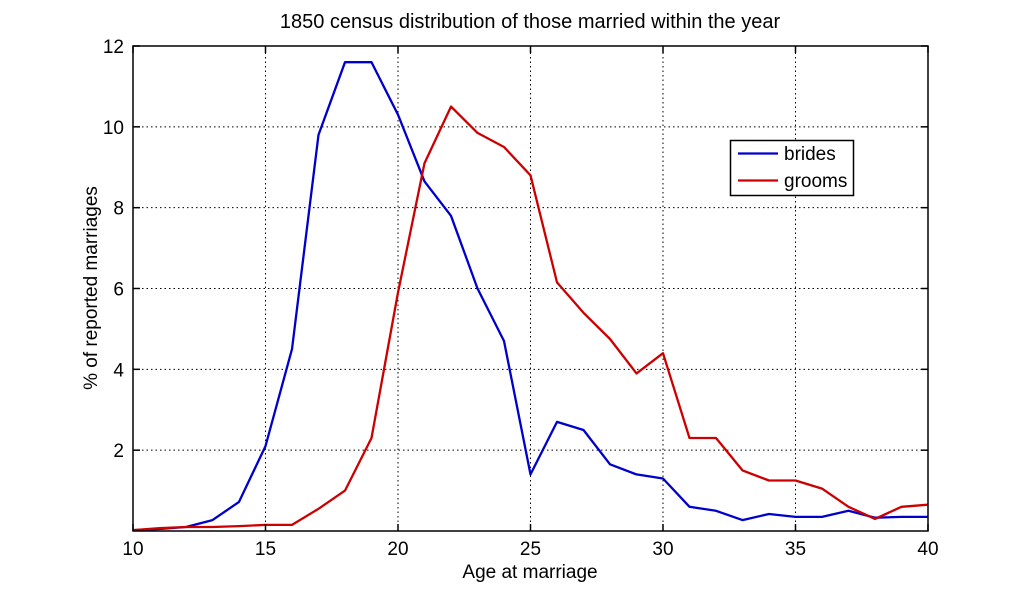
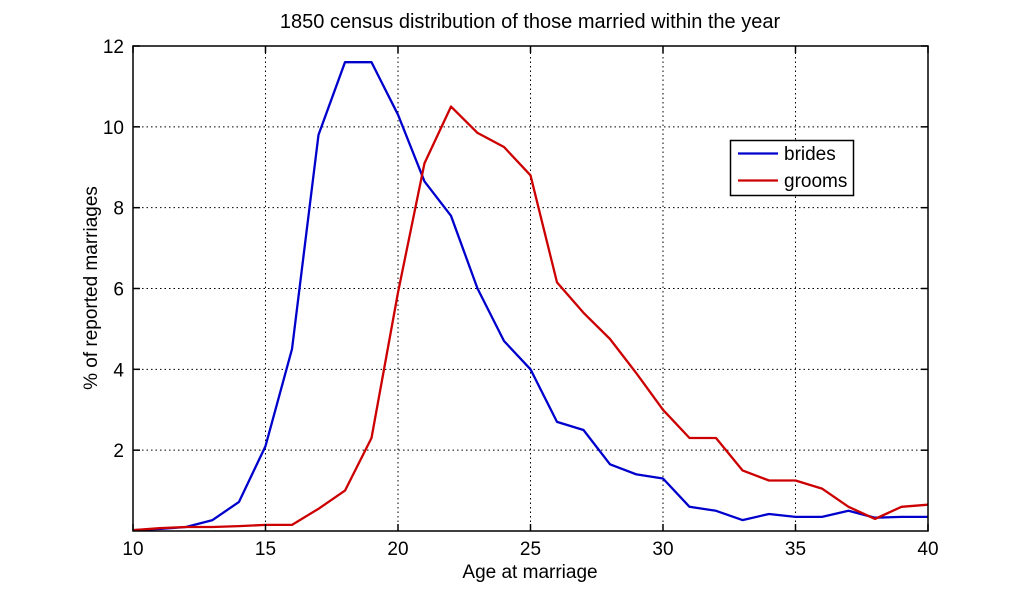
brides/25: 1.4 -> 4.0
grooms/30: 4.4 -> 3.0
